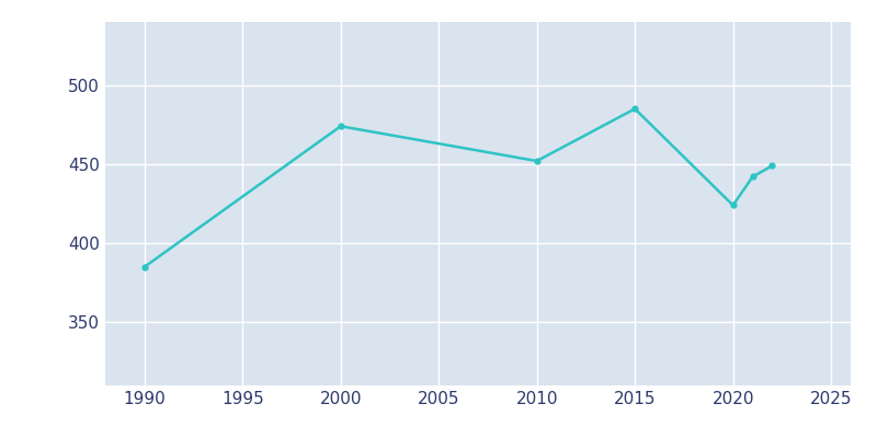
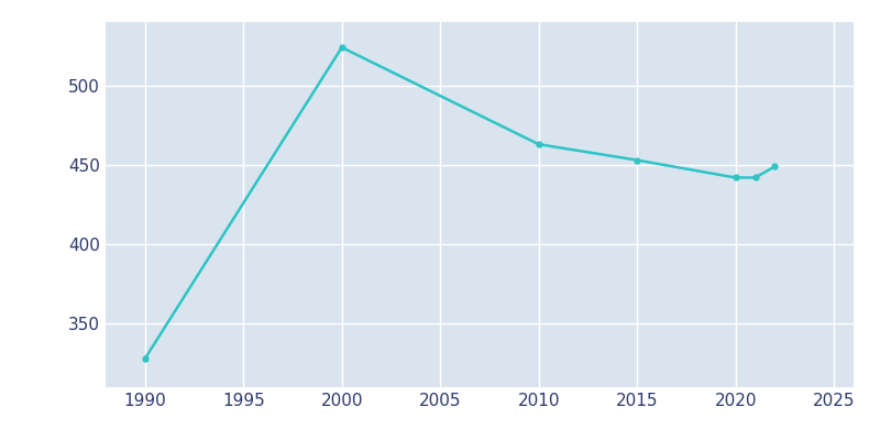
1990: 385 -> 328
2000: 474 -> 524
2010: 452 -> 463
2015: 485 -> 453
2020: 424 -> 442
